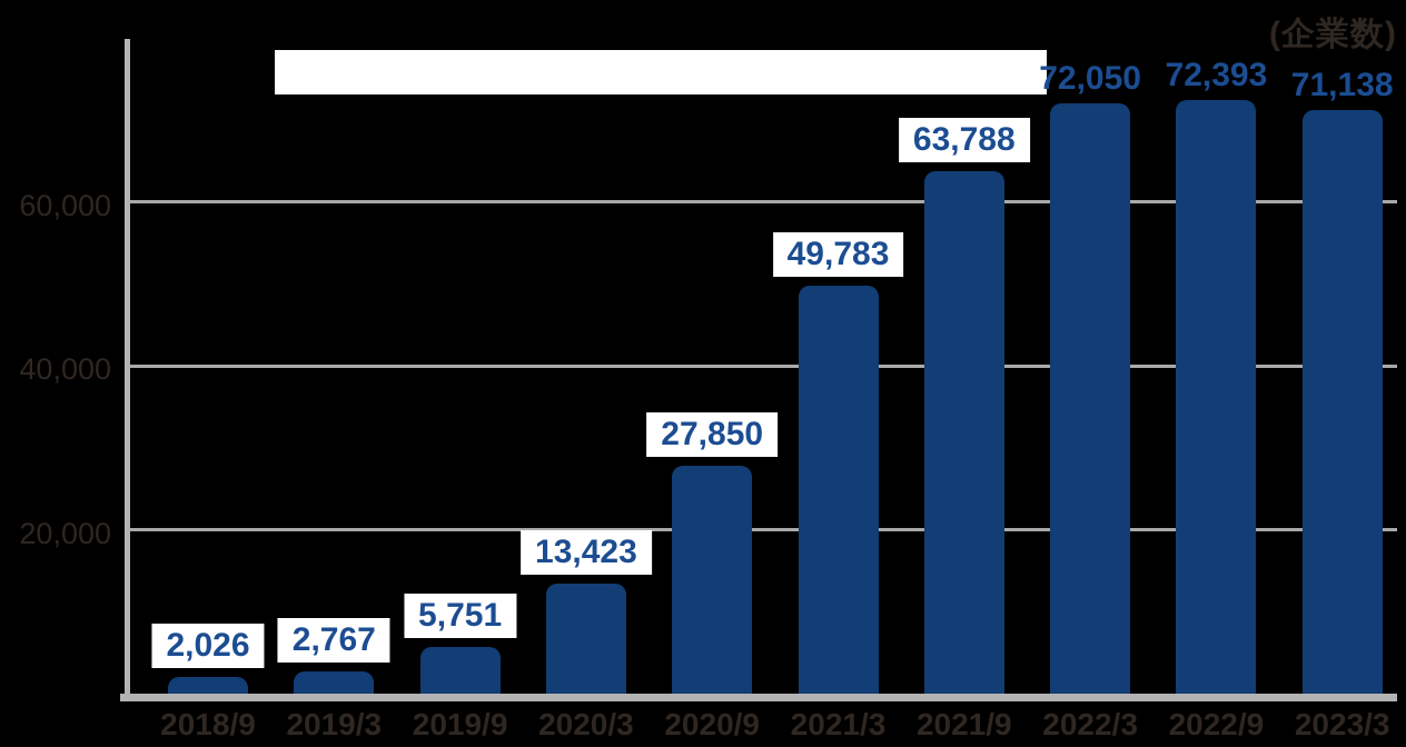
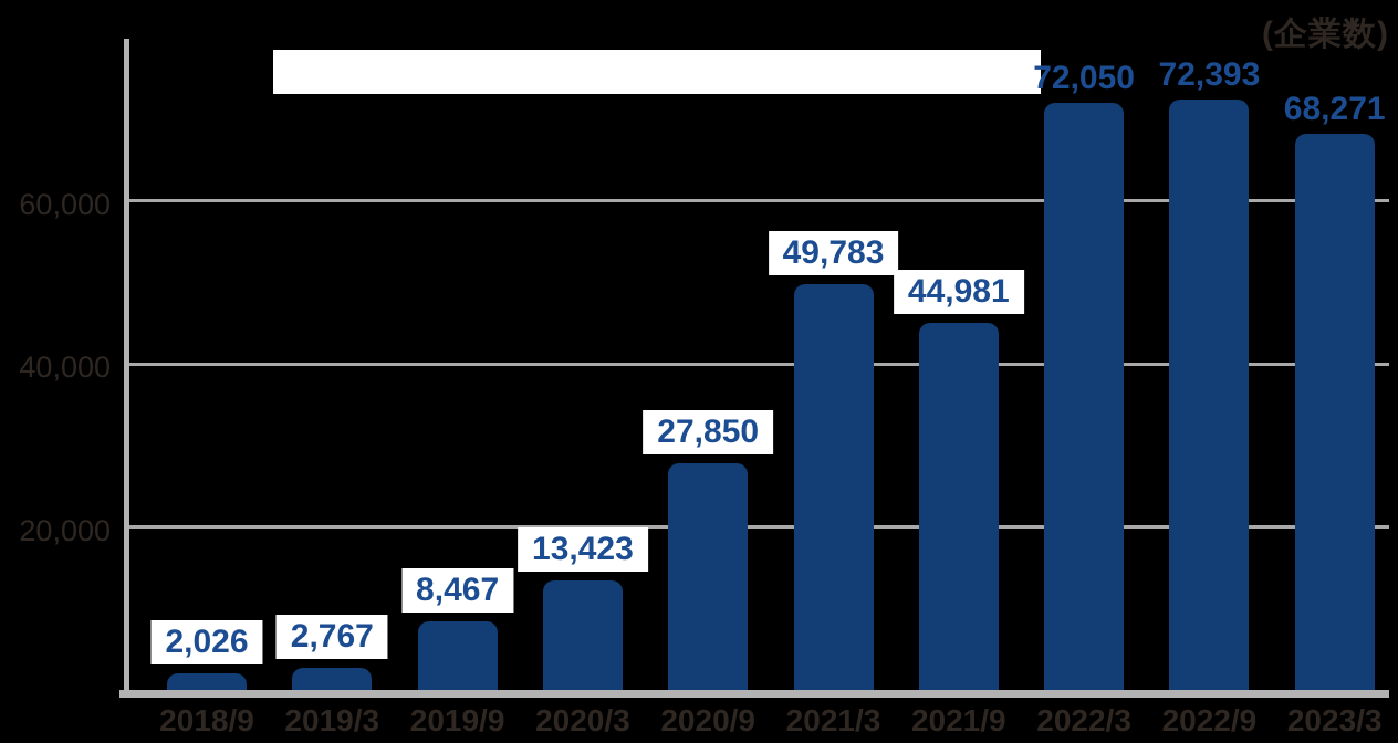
2019/9: 5,751 -> 8,467
2021/9: 63,788 -> 44,981
2023/3: 71,138 -> 68,271
